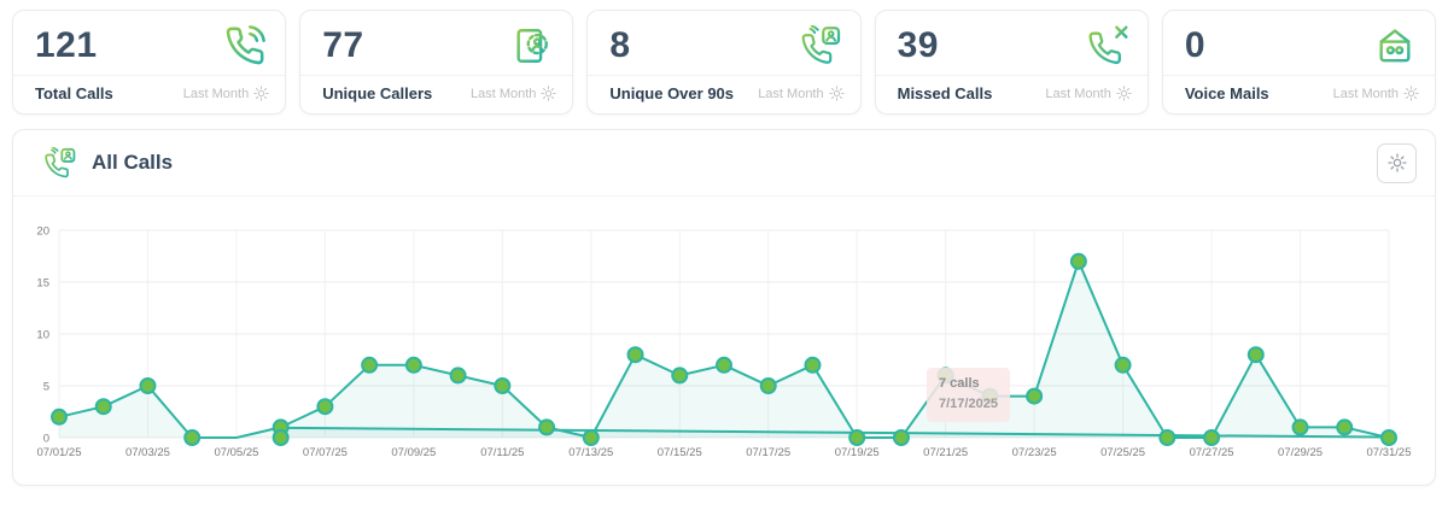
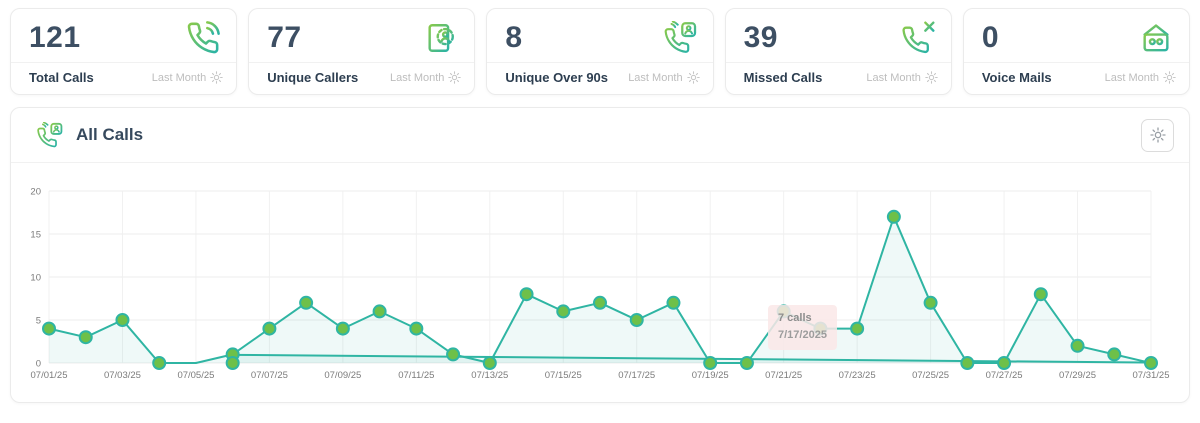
07/01/25: 2 -> 4
07/07/25: 3 -> 4
07/09/25: 7 -> 4
07/11/25: 5 -> 4
07/29/25: 1 -> 2
